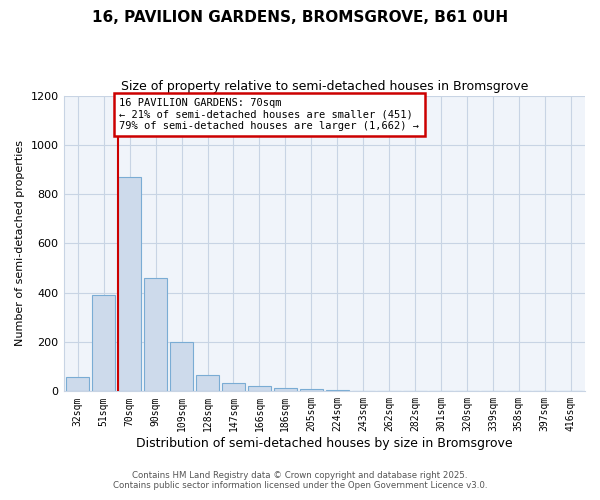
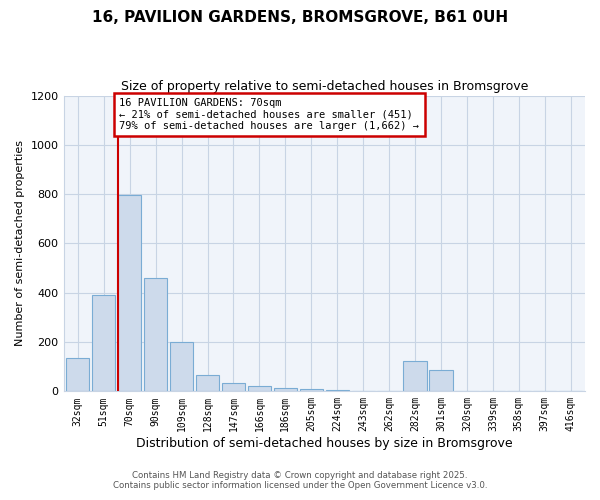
32sqm: 60 -> 135
70sqm: 870 -> 795
282sqm: 1 -> 125
301sqm: 1 -> 85
